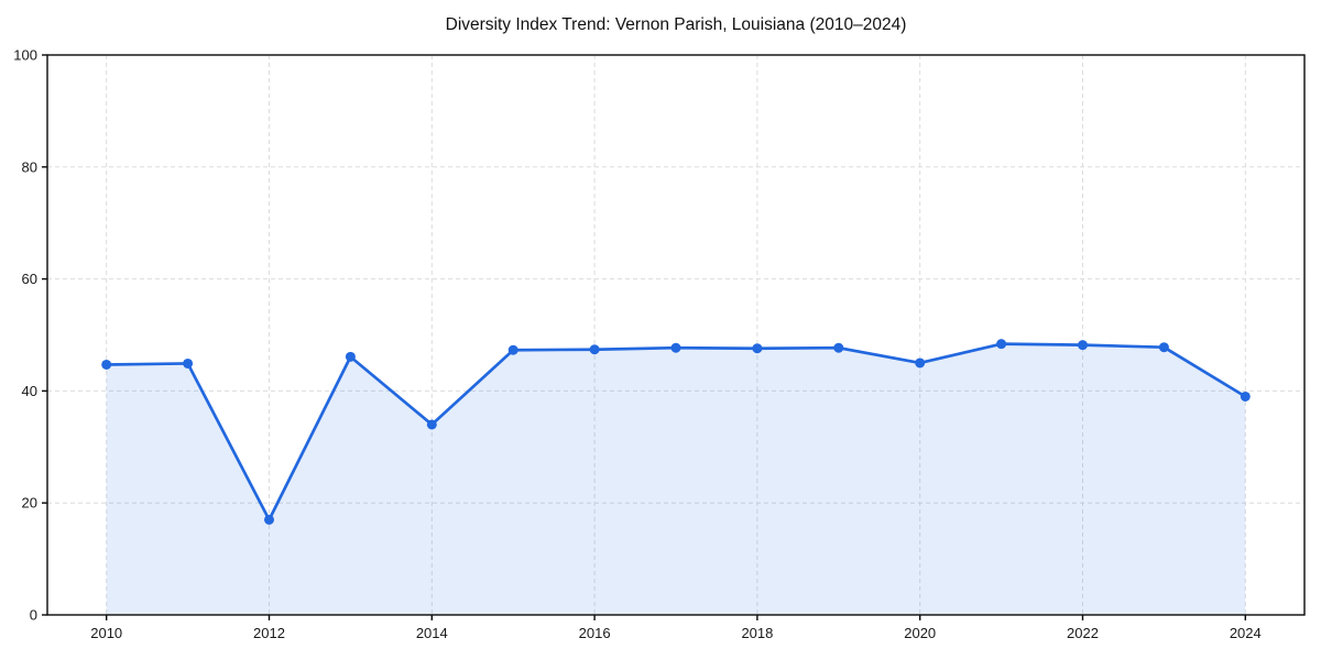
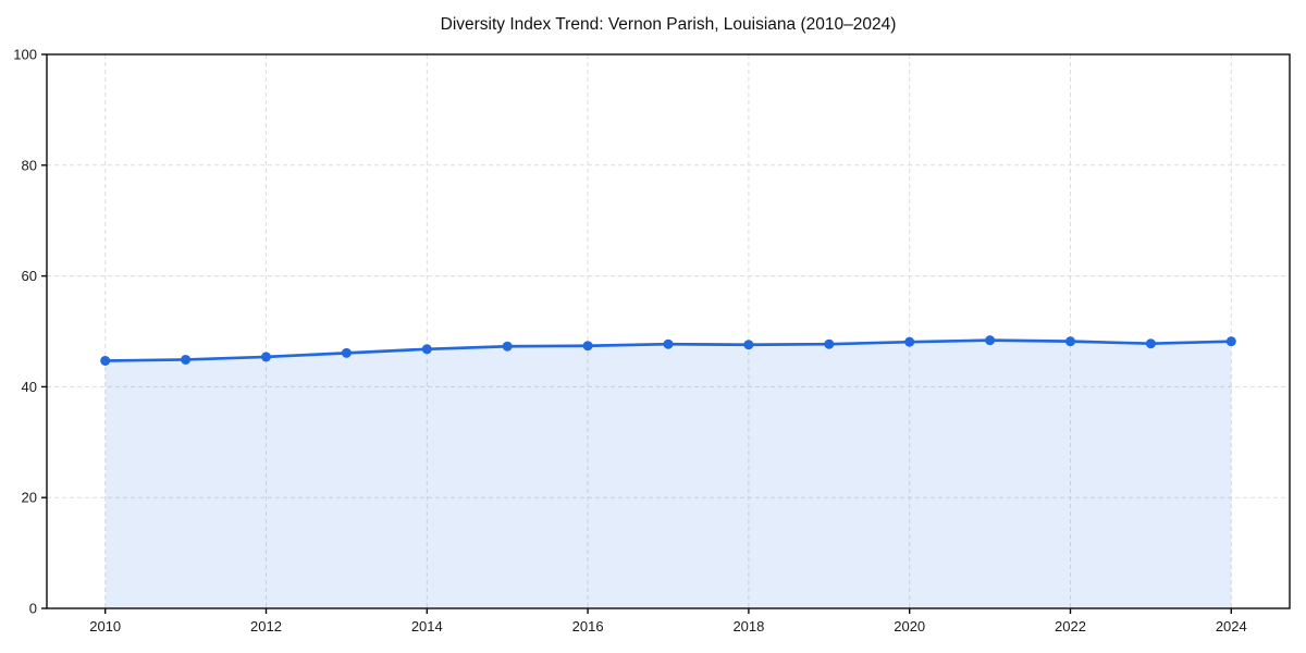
2012: 17 -> 45
2014: 34 -> 47
2020: 45 -> 48
2024: 39 -> 48
